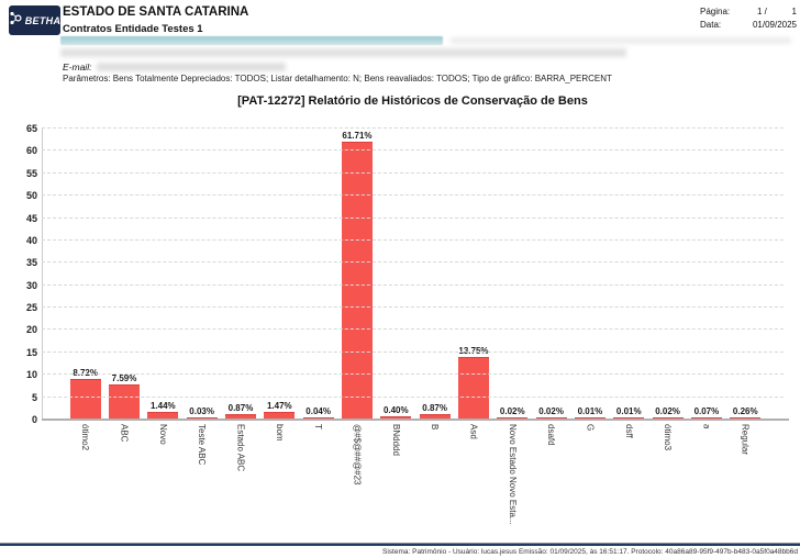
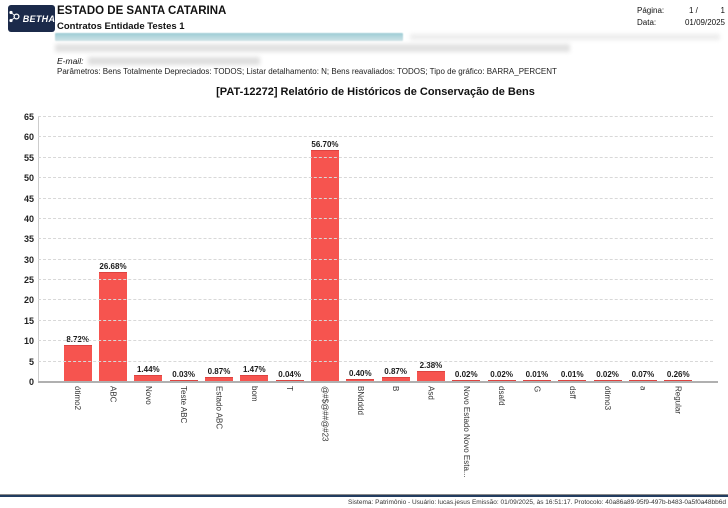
ABC: 7.59% -> 26.68%
@#$@##@#23: 61.71% -> 56.70%
Asd: 13.75% -> 2.38%
